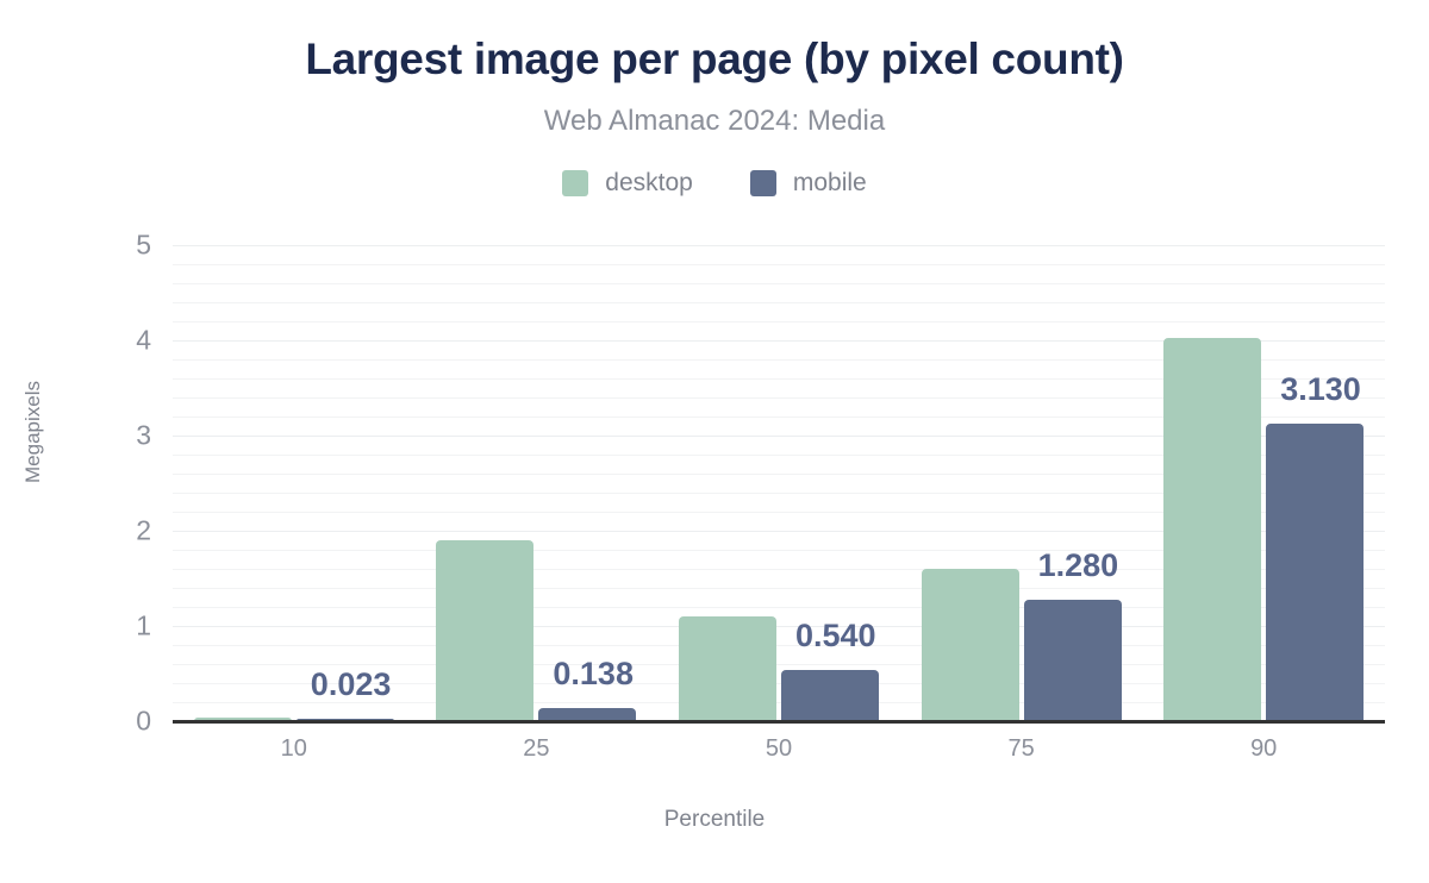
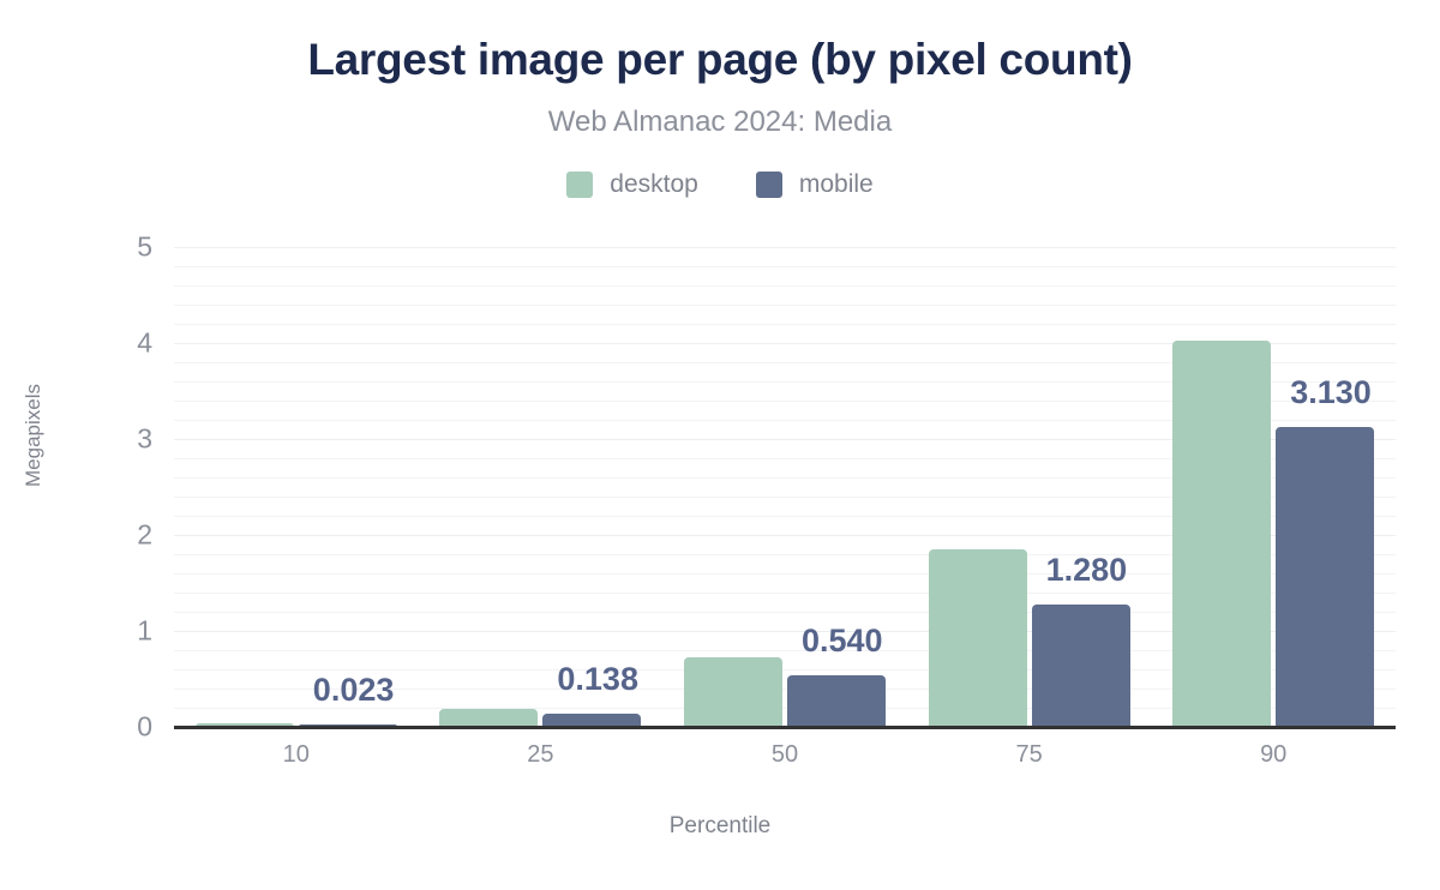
desktop/25: 1.9 -> 0.2
desktop/50: 1.1 -> 0.7
desktop/75: 1.6 -> 1.9
